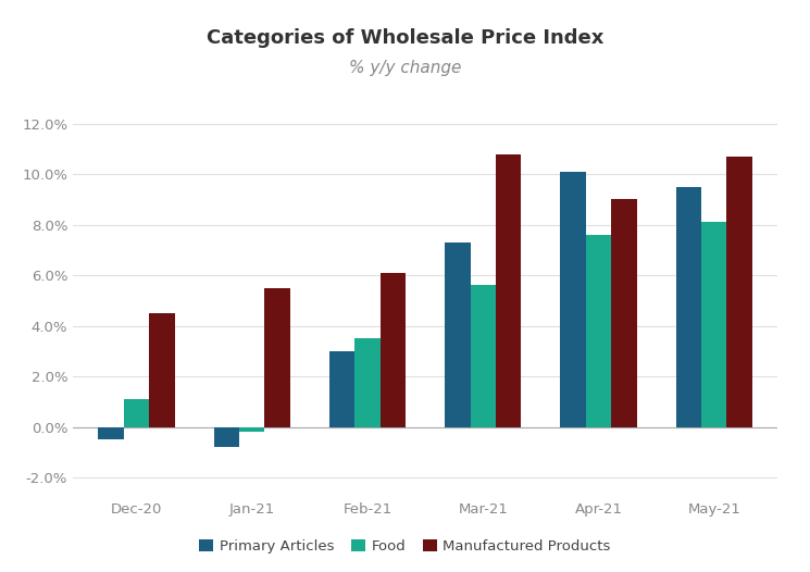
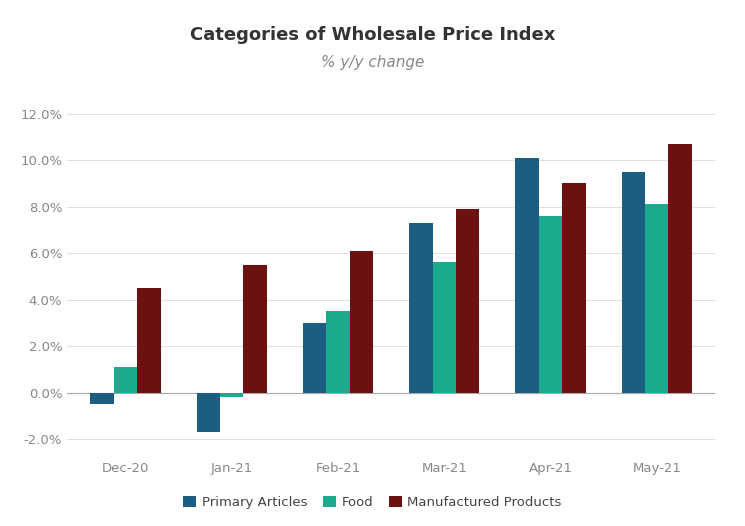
Primary Articles/Jan-21: -0.8% -> -1.7%
Manufactured Products/Mar-21: 10.8% -> 7.9%
